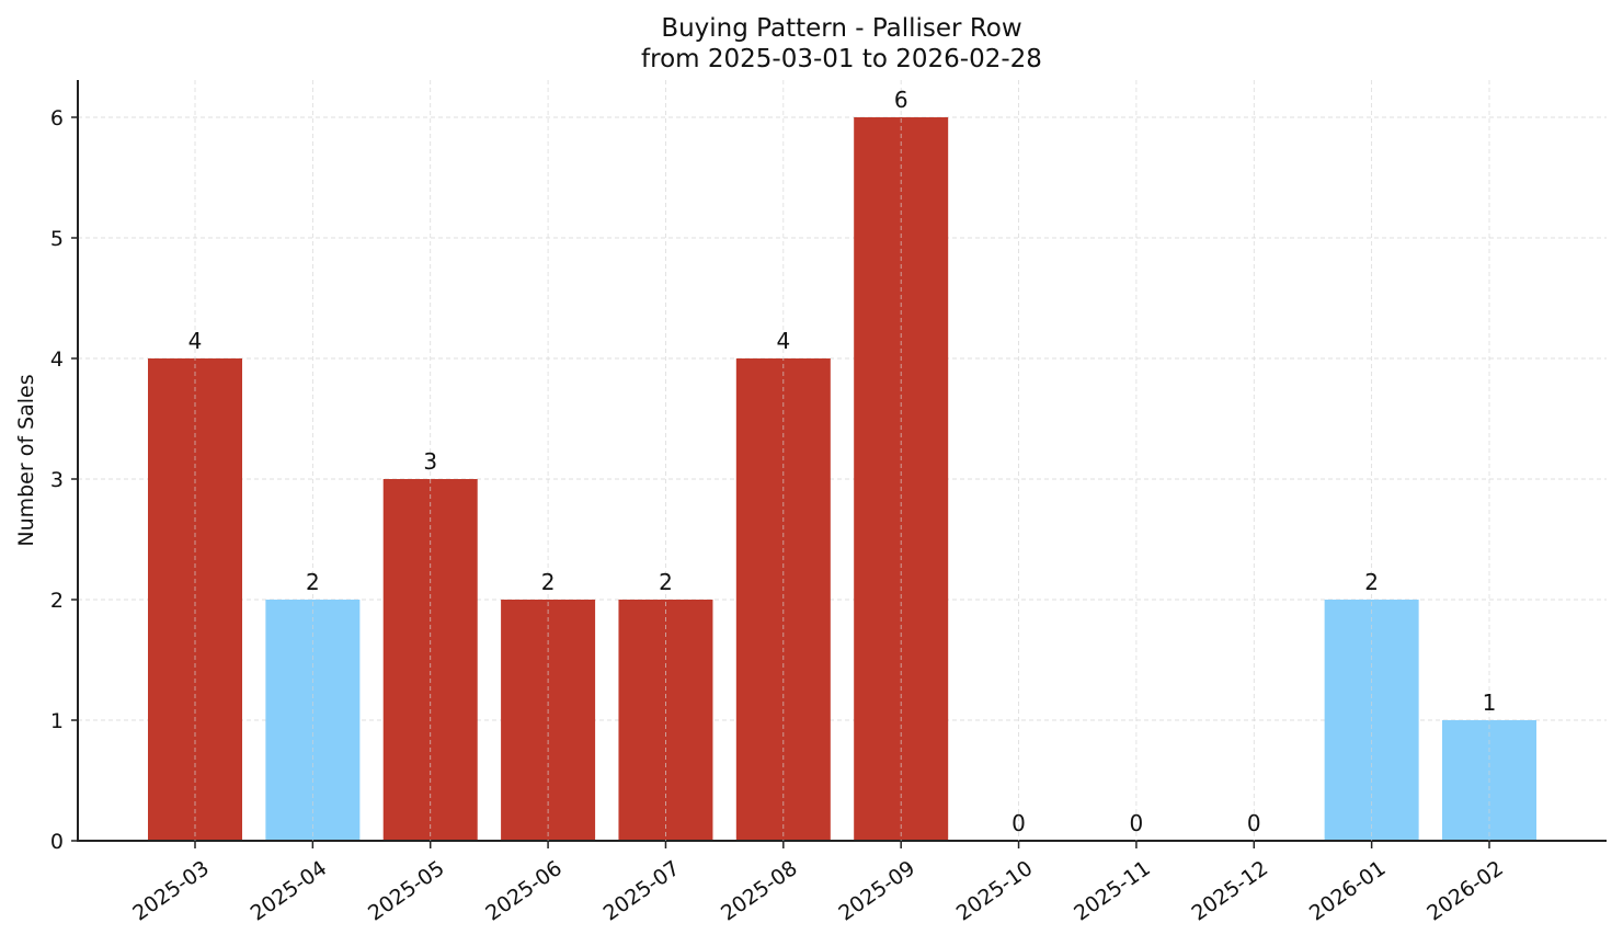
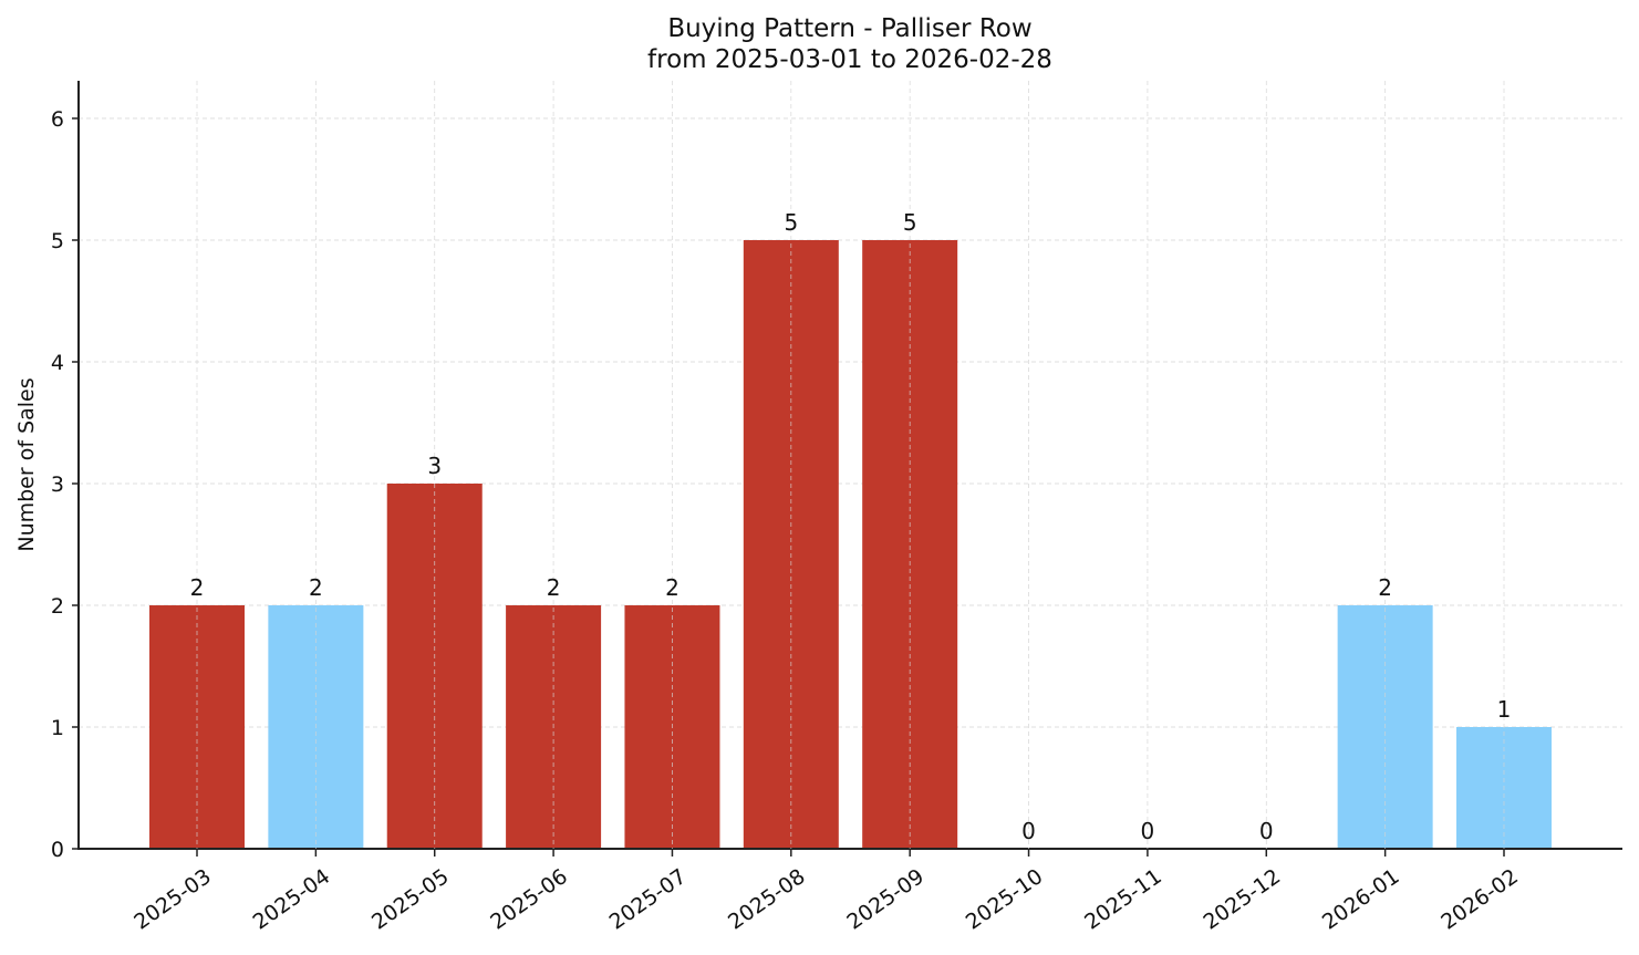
2025-03: 4 -> 2
2025-08: 4 -> 5
2025-09: 6 -> 5
